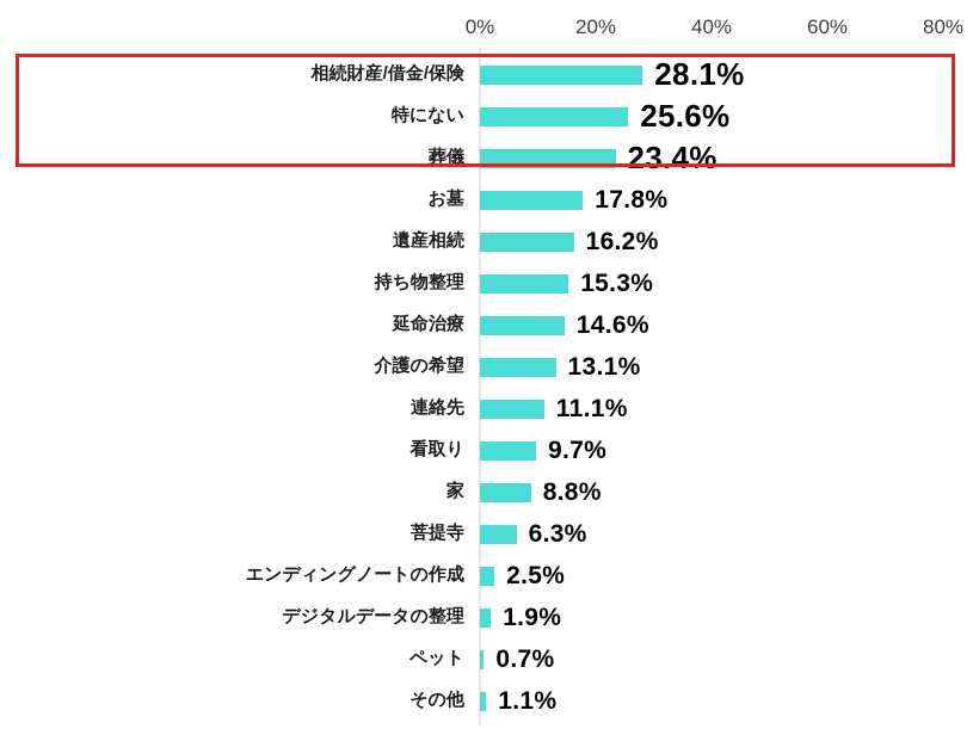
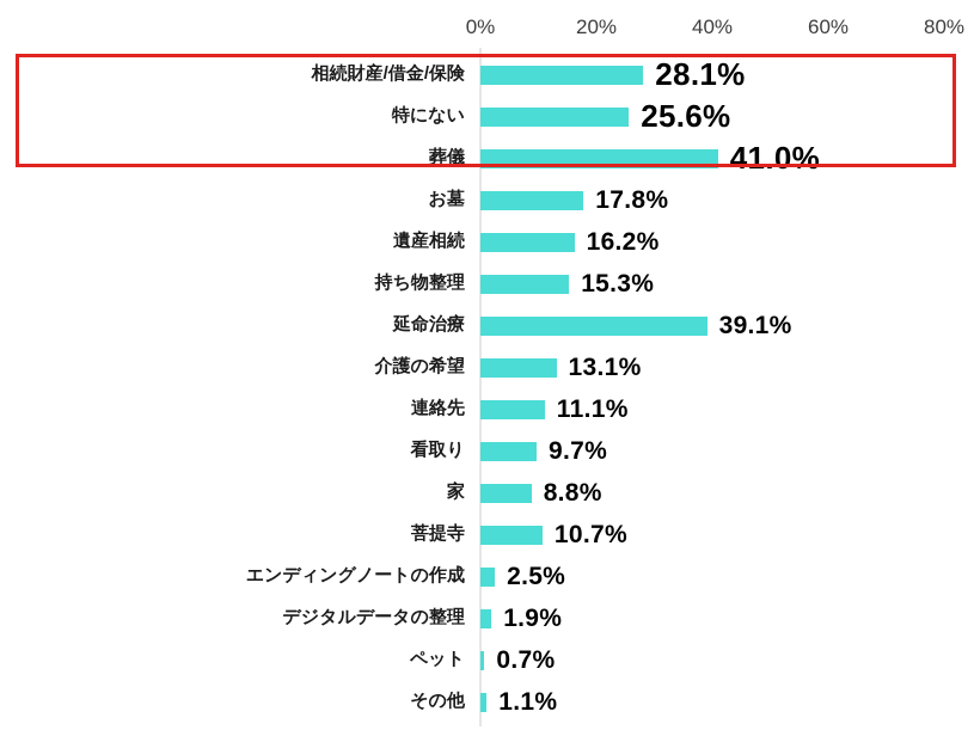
葬儀: 23.4% -> 41.0%
延命治療: 14.6% -> 39.1%
菩提寺: 6.3% -> 10.7%
